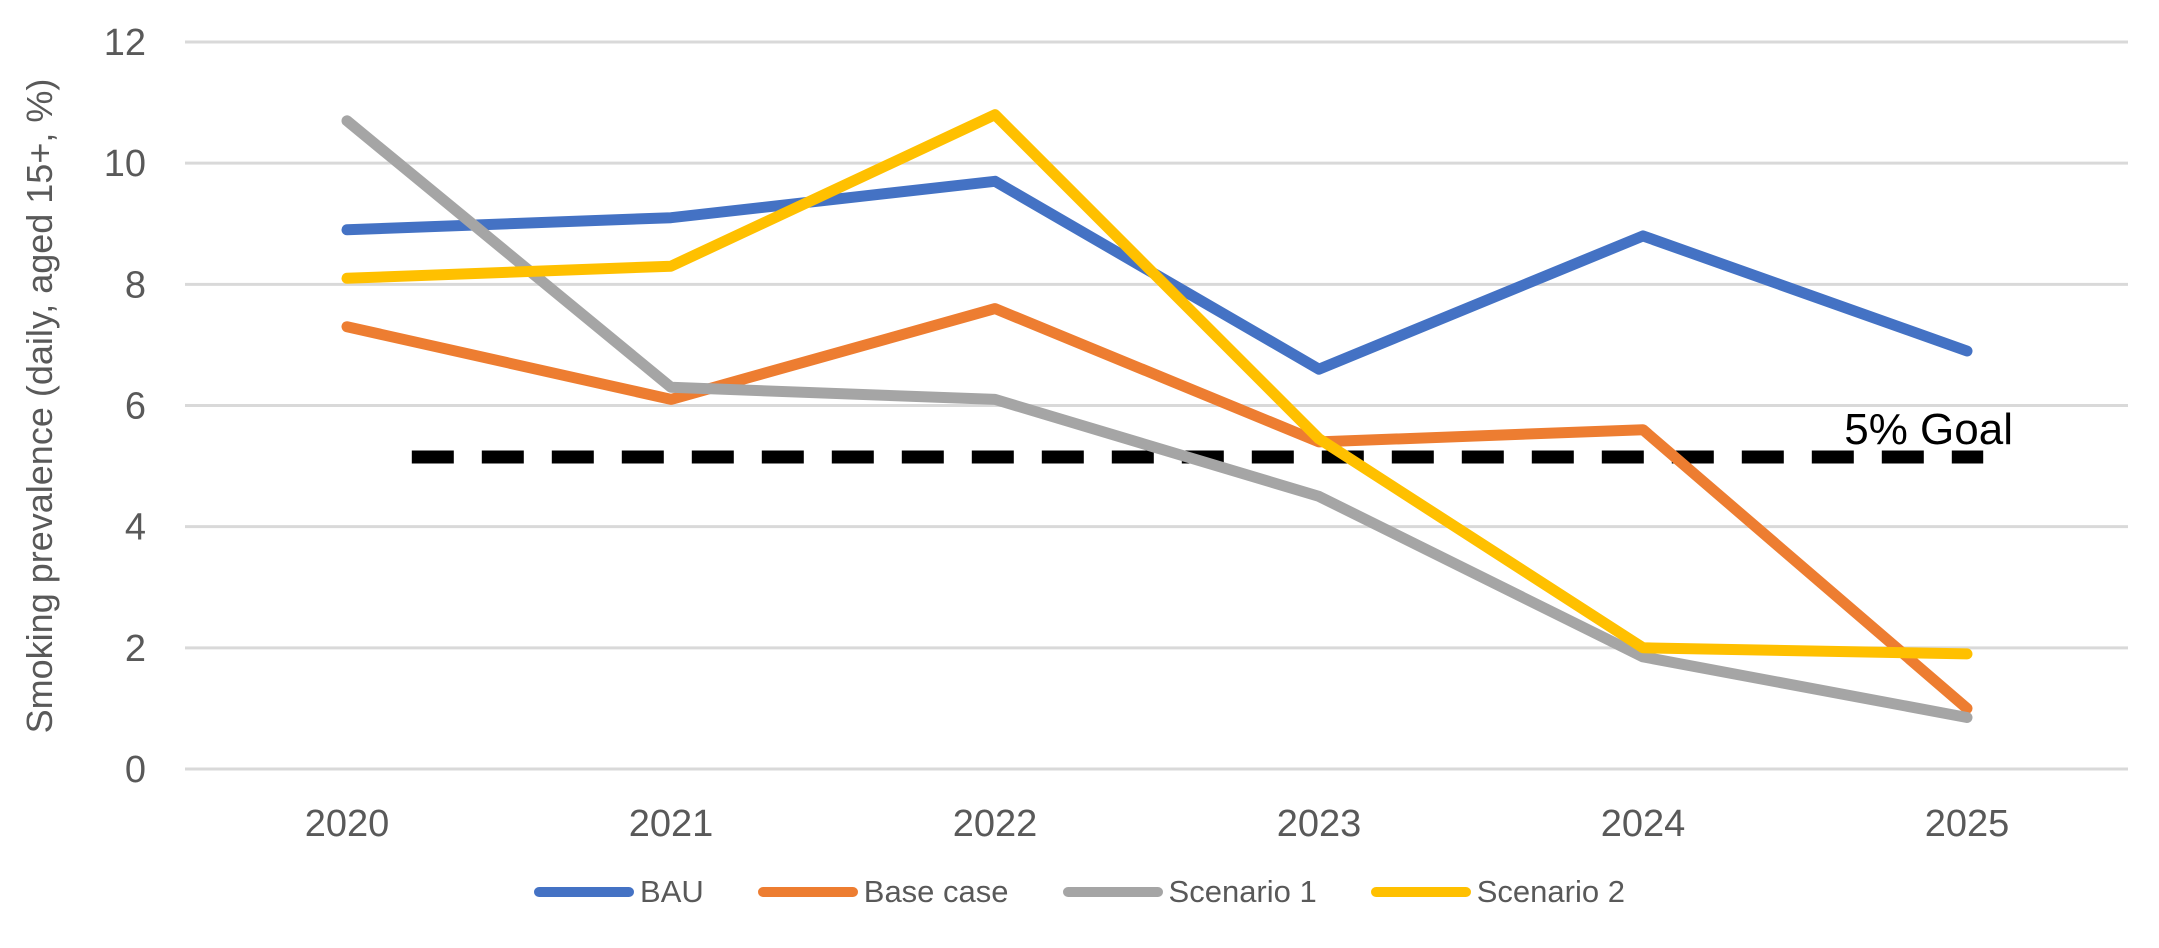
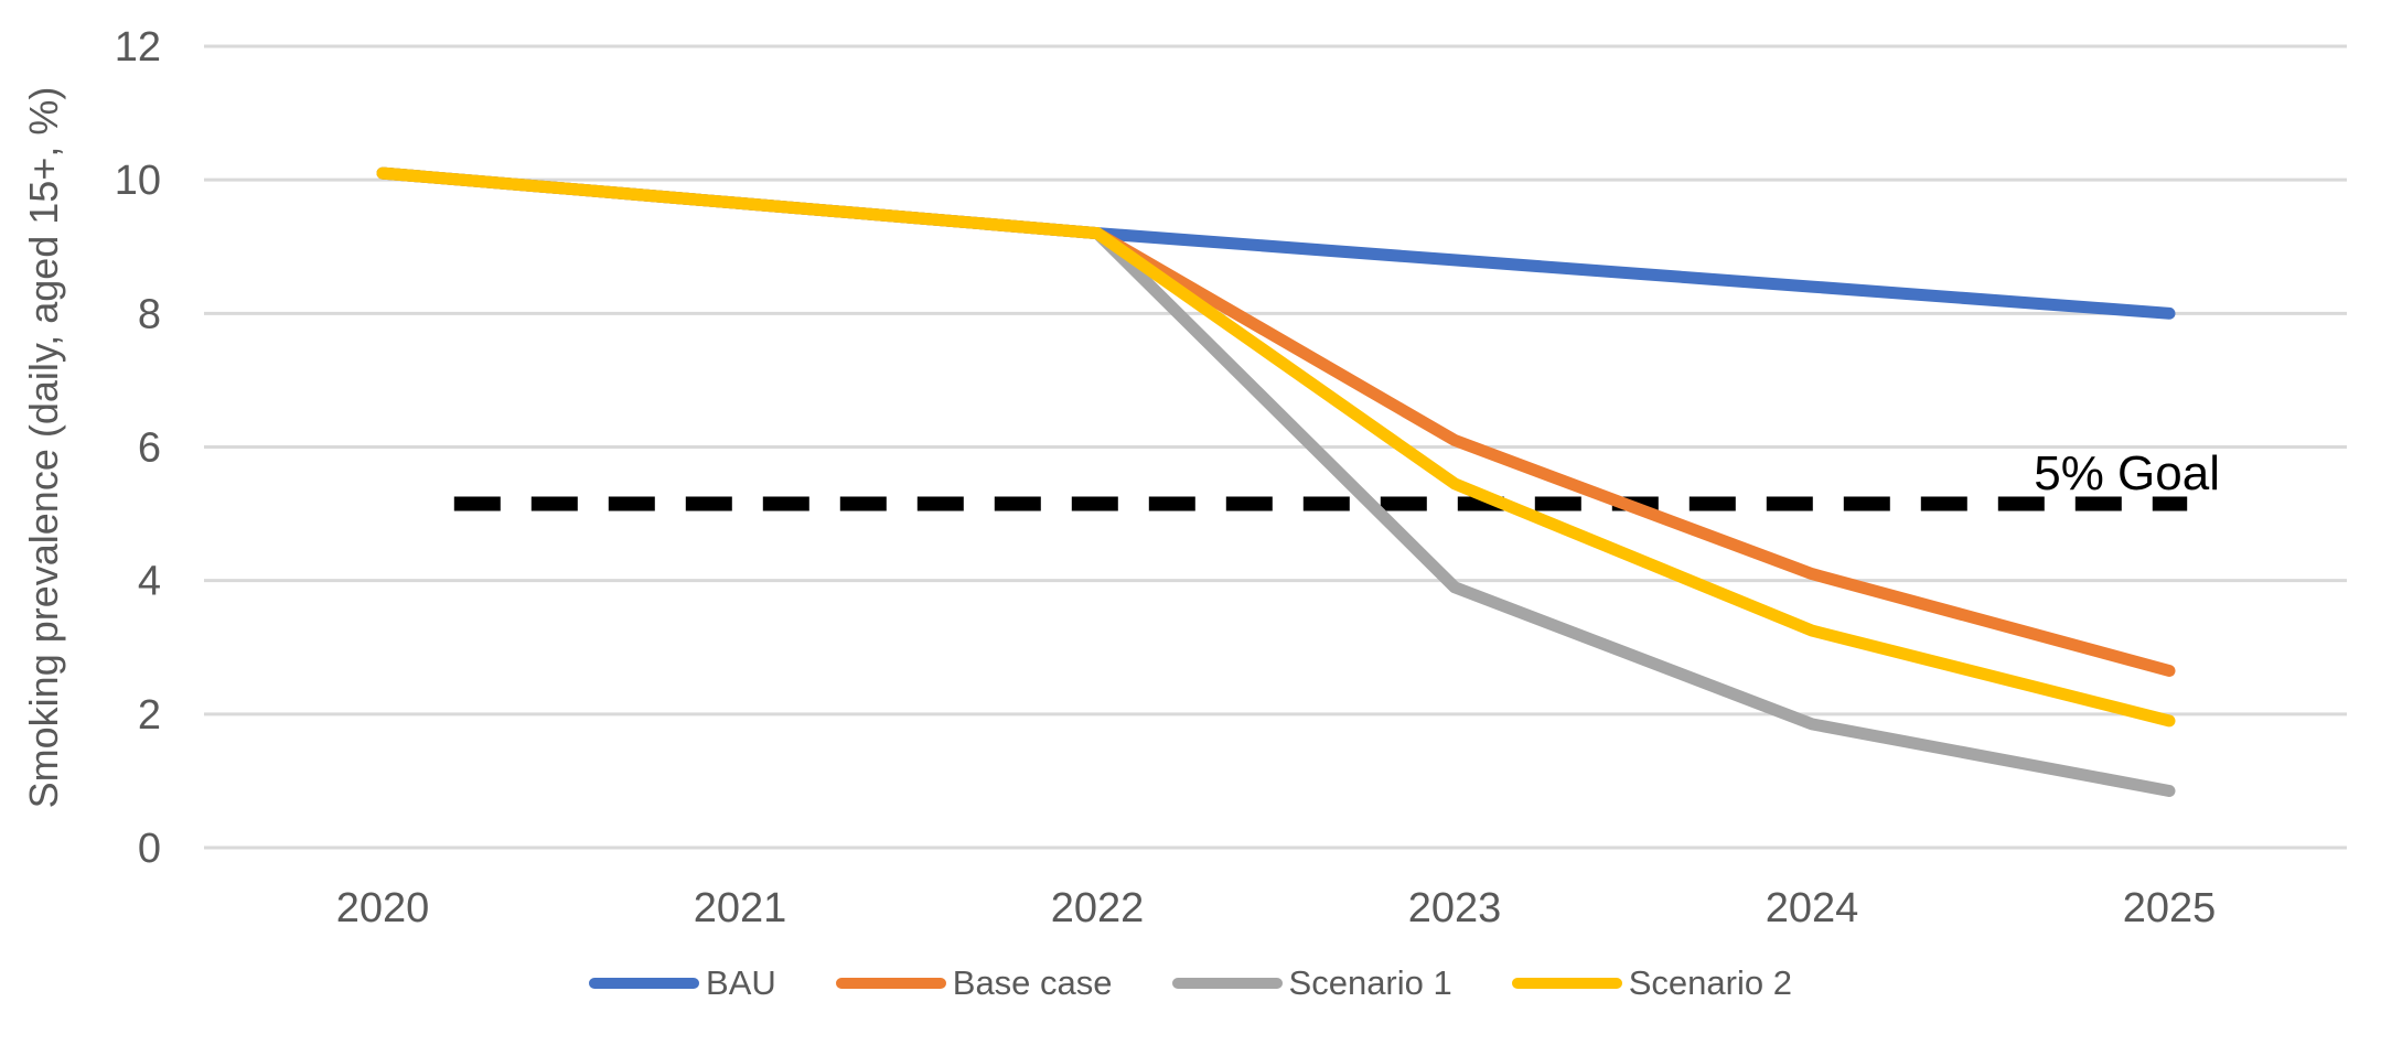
BAU/2020: 8.9 -> 10.1
Base case/2020: 7.3 -> 10.1
Scenario 1/2020: 10.7 -> 10.1
Scenario 2/2020: 8.1 -> 10.1
BAU/2021: 9.1 -> 9.7
Base case/2021: 6.1 -> 9.7
Scenario 1/2021: 6.3 -> 9.7
Scenario 2/2021: 8.3 -> 9.7
BAU/2022: 9.7 -> 9.2
Base case/2022: 7.6 -> 9.2
Scenario 1/2022: 6.1 -> 9.2
Scenario 2/2022: 10.8 -> 9.2
BAU/2023: 6.6 -> 8.8
Base case/2023: 5.4 -> 6.1
Scenario 1/2023: 4.5 -> 3.9
BAU/2024: 8.8 -> 8.4
Base case/2024: 5.6 -> 4.1
Scenario 2/2024: 2.0 -> 3.2
BAU/2025: 6.9 -> 8.0
Base case/2025: 1.0 -> 2.6
